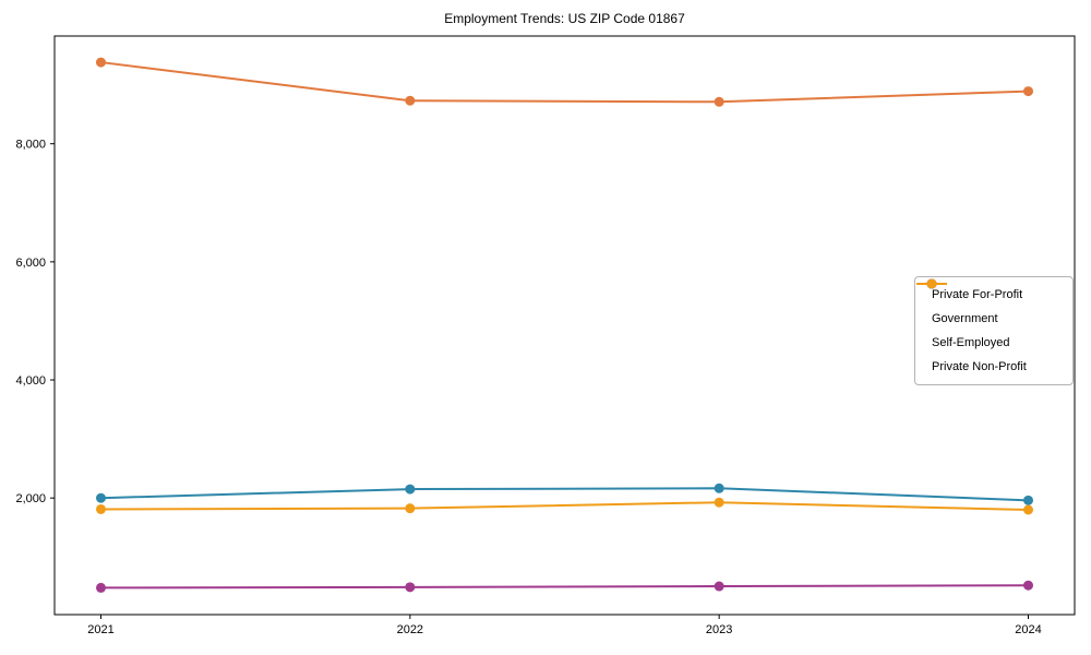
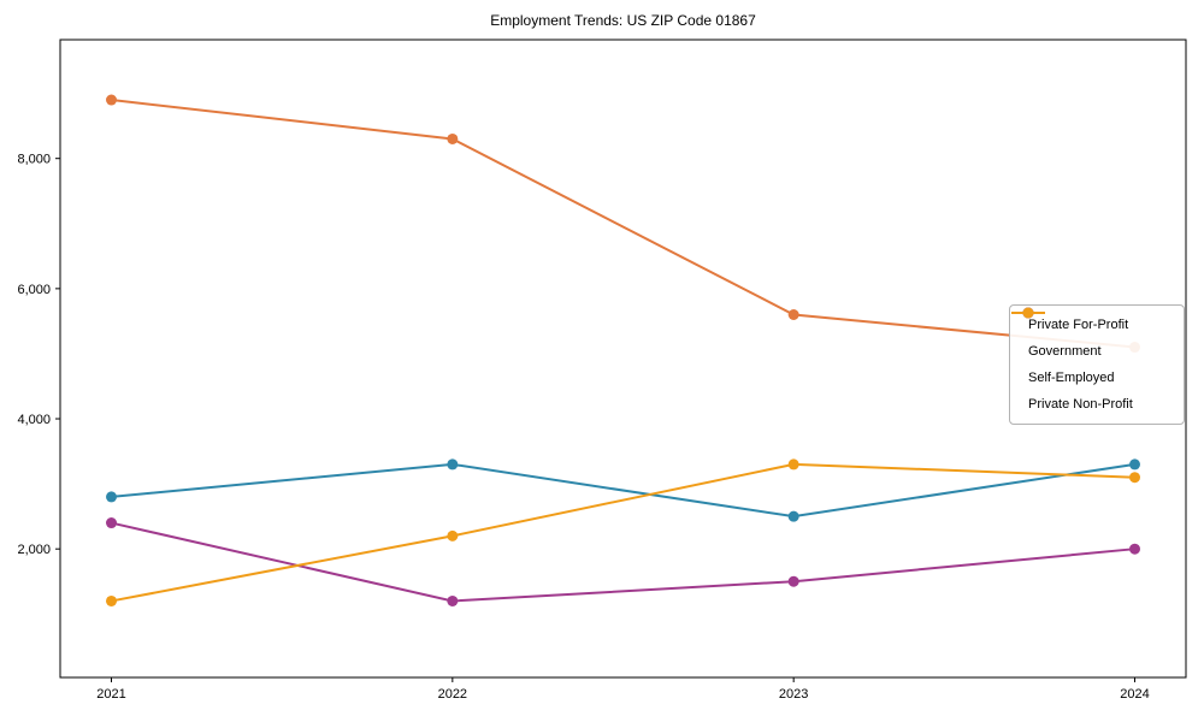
Private For-Profit/2021: 9400 -> 8900
Government/2021: 2000 -> 2800
Self-Employed/2021: 500 -> 2400
Private Non-Profit/2021: 1800 -> 1200
Private For-Profit/2022: 8700 -> 8300
Government/2022: 2200 -> 3300
Self-Employed/2022: 500 -> 1200
Private Non-Profit/2022: 1800 -> 2200
Private For-Profit/2023: 8700 -> 5600
Government/2023: 2200 -> 2500
Self-Employed/2023: 500 -> 1500
Private Non-Profit/2023: 1900 -> 3300
Private For-Profit/2024: 8900 -> 5100
Government/2024: 2000 -> 3300
Self-Employed/2024: 500 -> 2000
Private Non-Profit/2024: 1800 -> 3100
